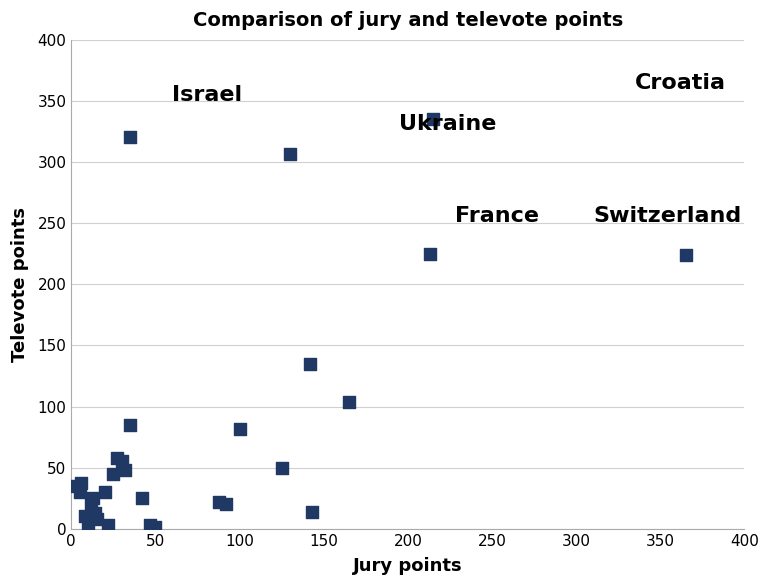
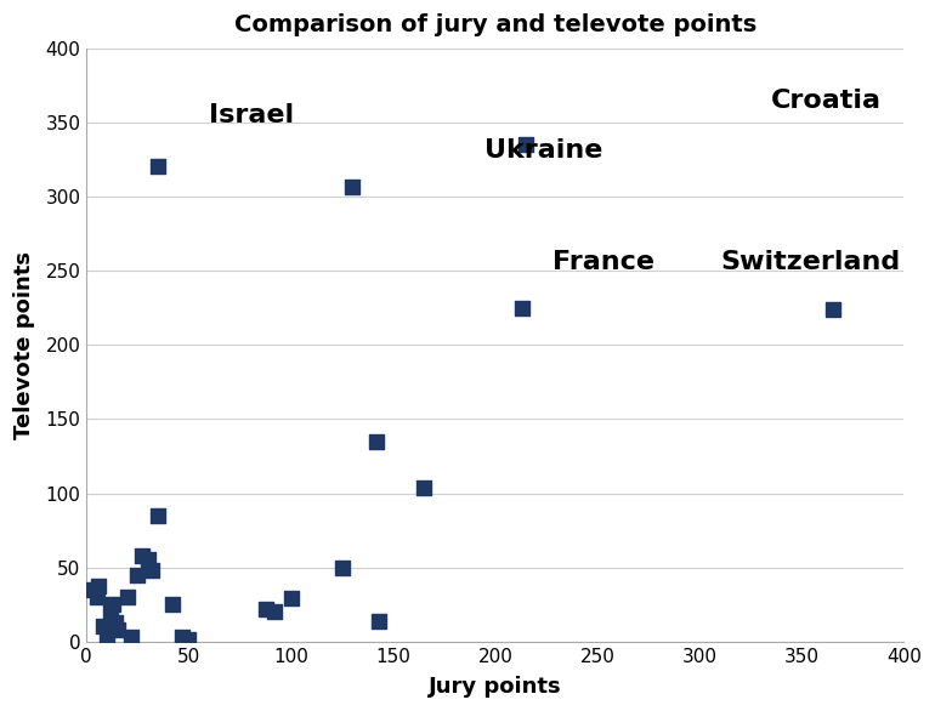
100: 82 -> 29
